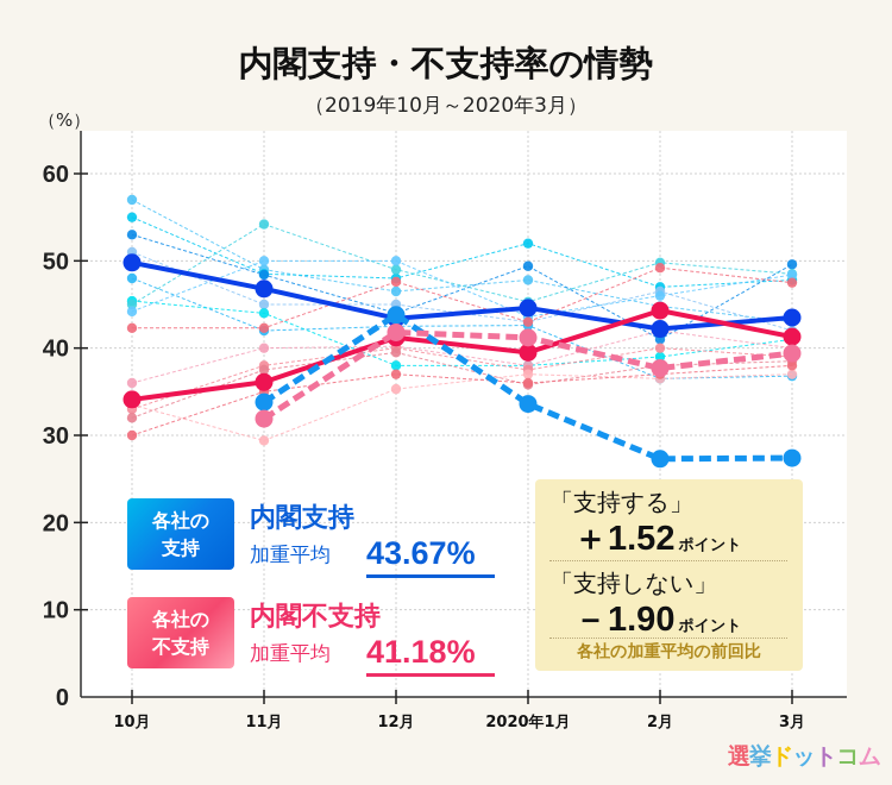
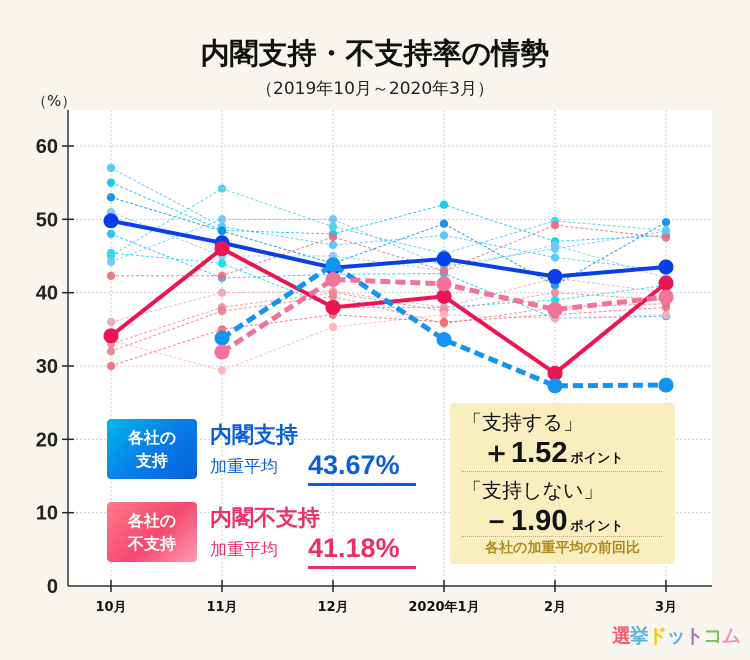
内閣不支持 加重平均/11月: 36 -> 46
内閣不支持 加重平均/12月: 41 -> 38
内閣不支持 加重平均/2月: 44 -> 29
